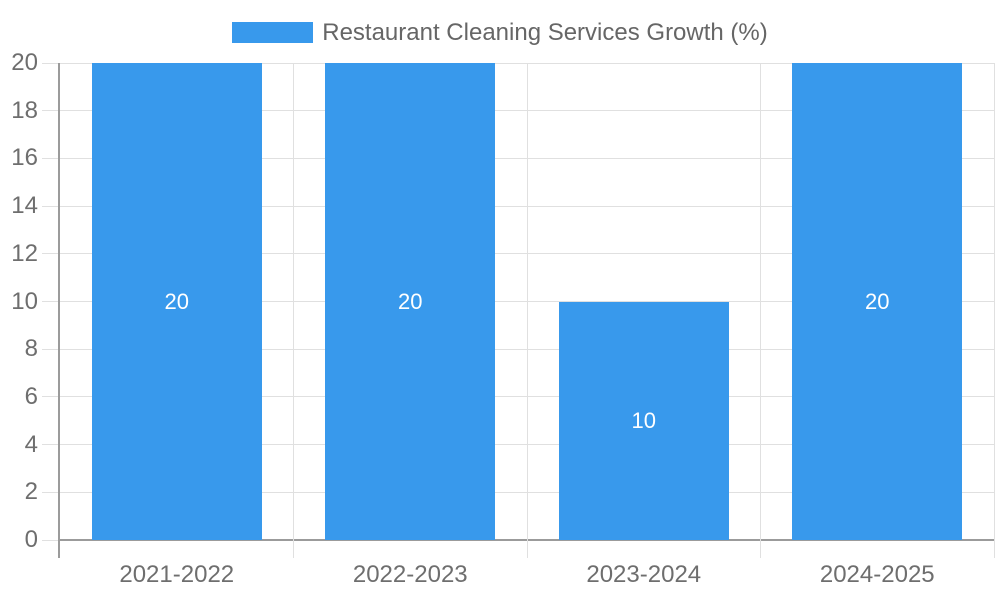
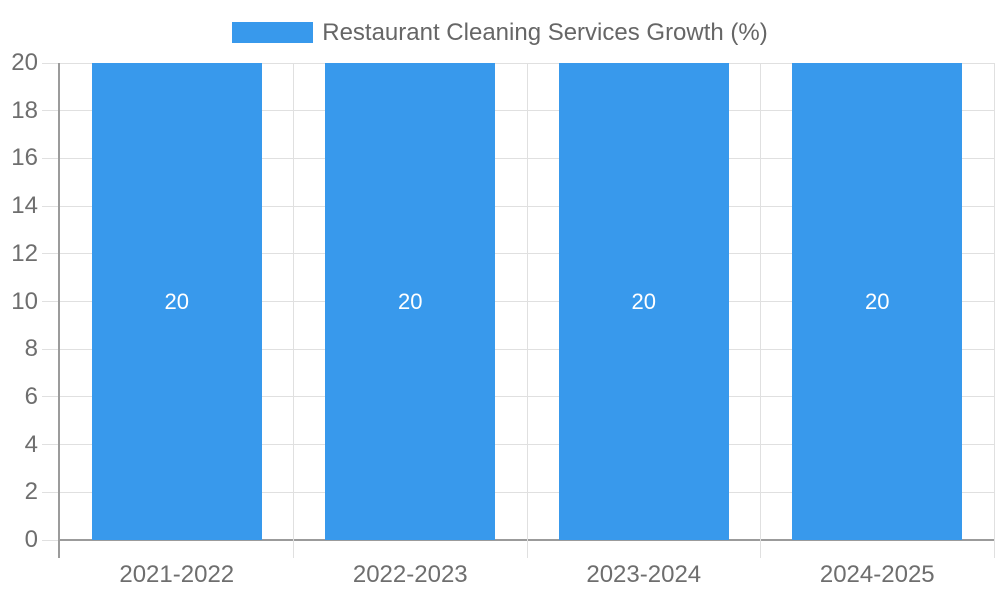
2023-2024: 10 -> 20
